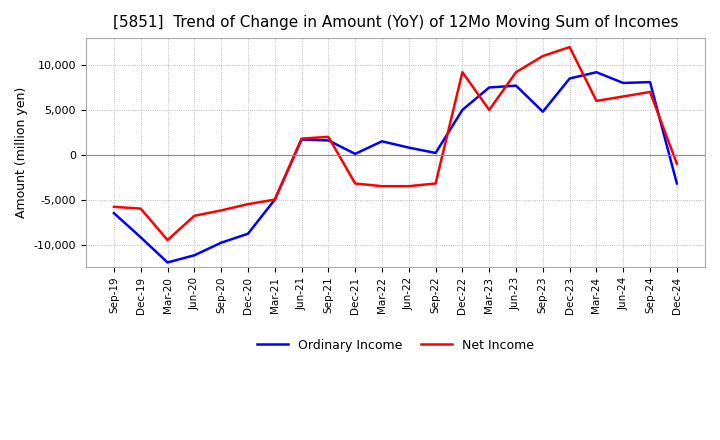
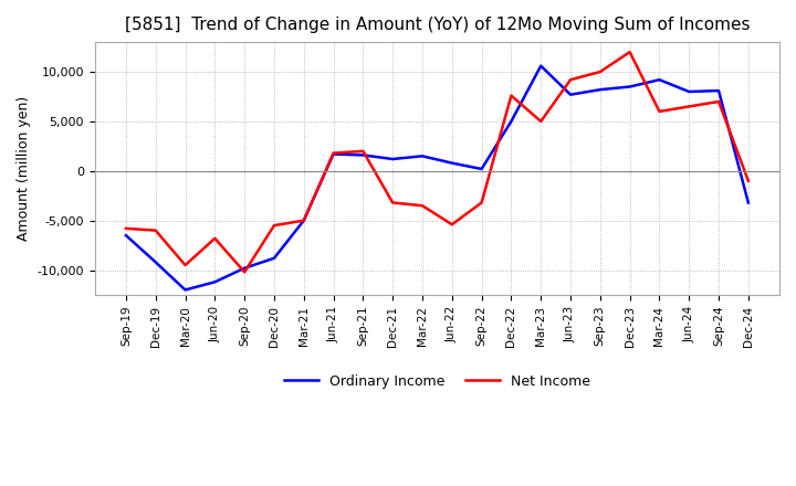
Net Income/Sep-20: -6,200 -> -10,200
Ordinary Income/Dec-21: 100 -> 1,200
Net Income/Jun-22: -3,500 -> -5,400
Net Income/Dec-22: 9,200 -> 7,600
Ordinary Income/Mar-23: 7,500 -> 10,600
Ordinary Income/Sep-23: 4,800 -> 8,200
Net Income/Sep-23: 11,000 -> 10,000
